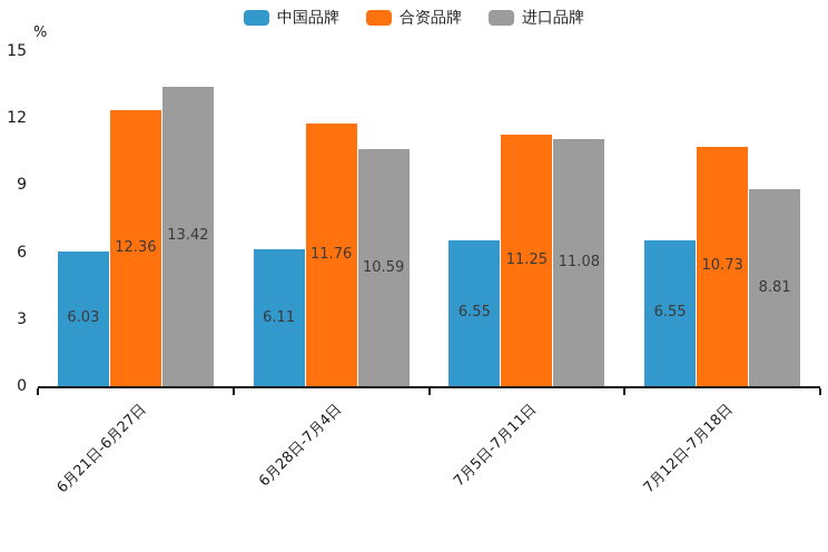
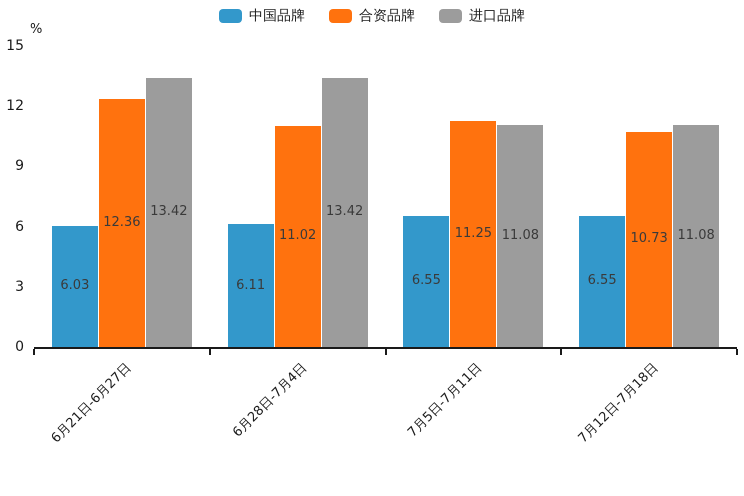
合资品牌/6月28日-7月4日: 11.76 -> 11.02
进口品牌/6月28日-7月4日: 10.59 -> 13.42
进口品牌/7月12日-7月18日: 8.81 -> 11.08
